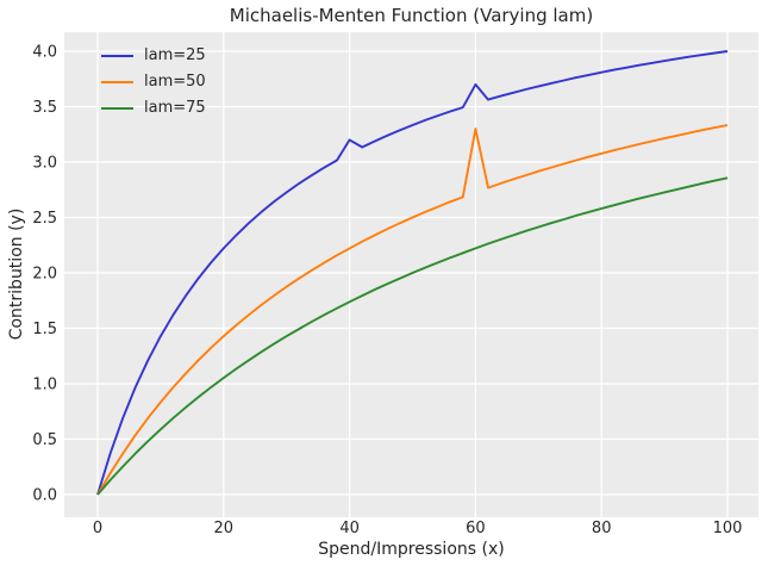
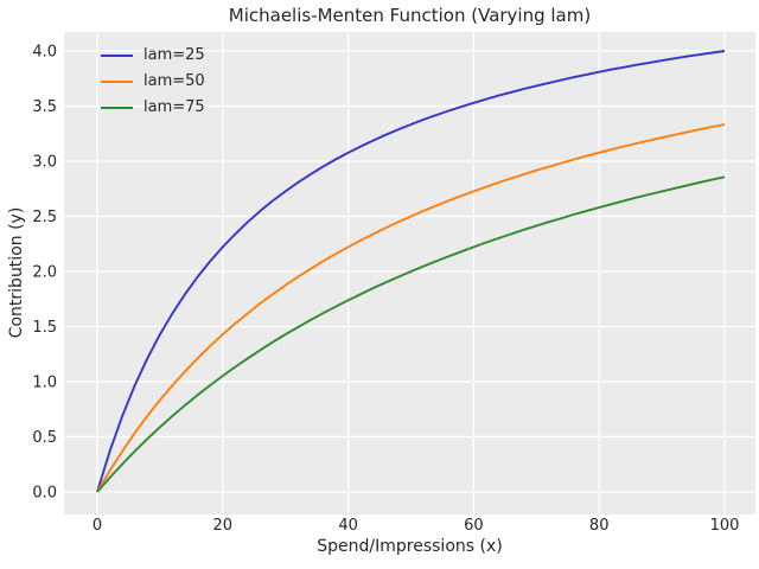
lam=25/40: 3.2 -> 3.1
lam=25/60: 3.7 -> 3.5
lam=50/60: 3.3 -> 2.7
